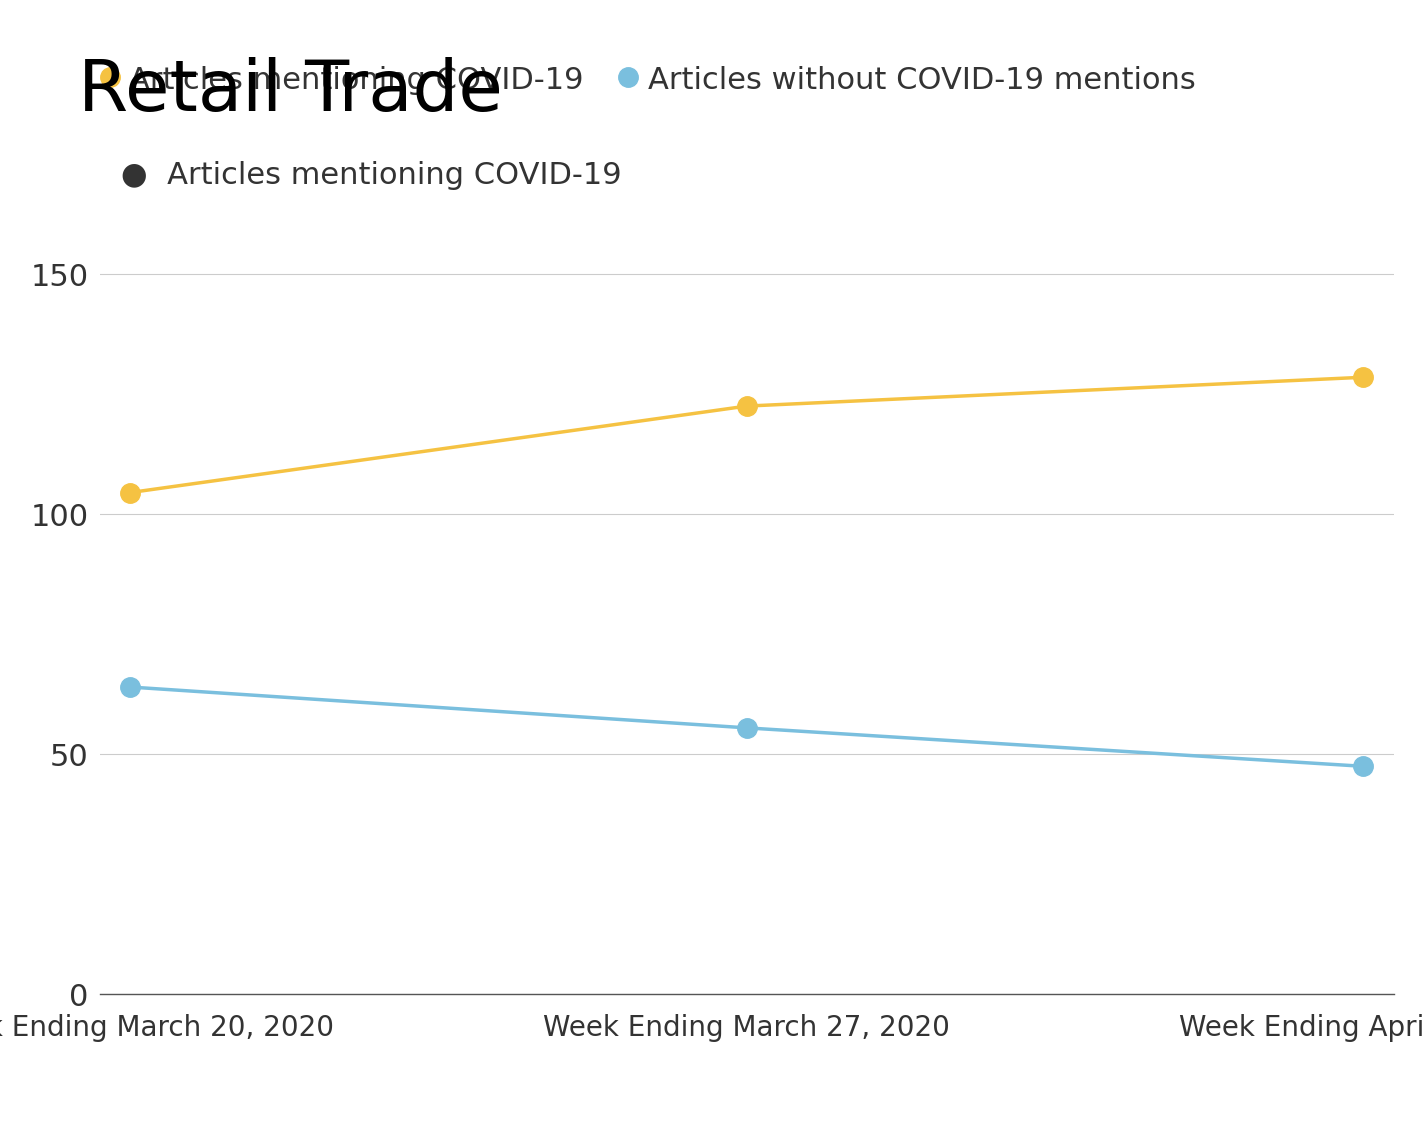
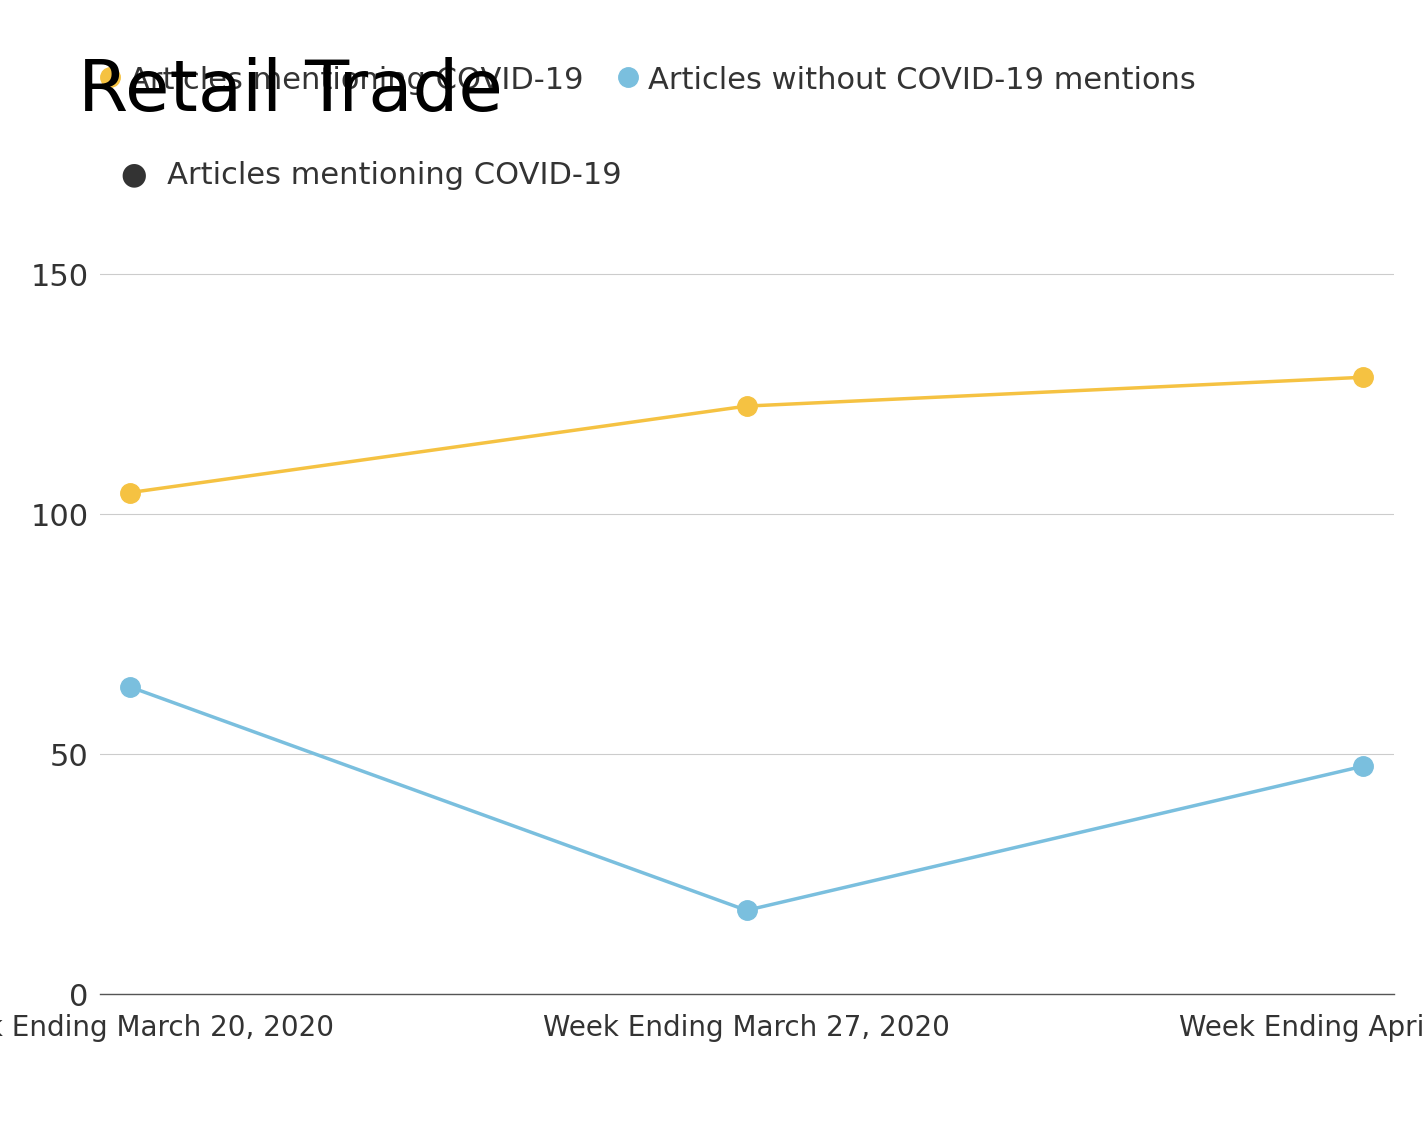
Articles without COVID-19 mentions/Week Ending March 27, 2020: 55.5 -> 17.5
